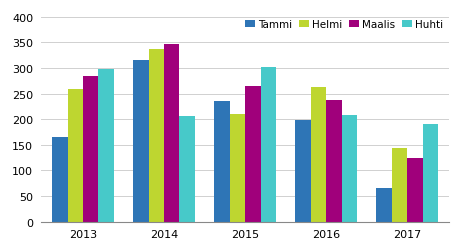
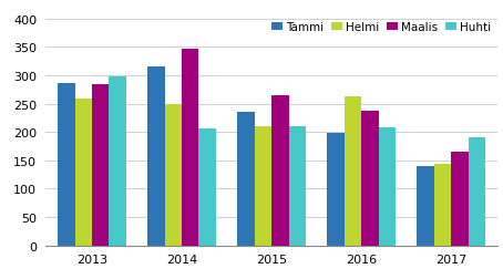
Tammi/2013: 166 -> 287
Helmi/2014: 336 -> 250
Huhti/2015: 302 -> 211
Tammi/2017: 66 -> 140
Maalis/2017: 124 -> 165
